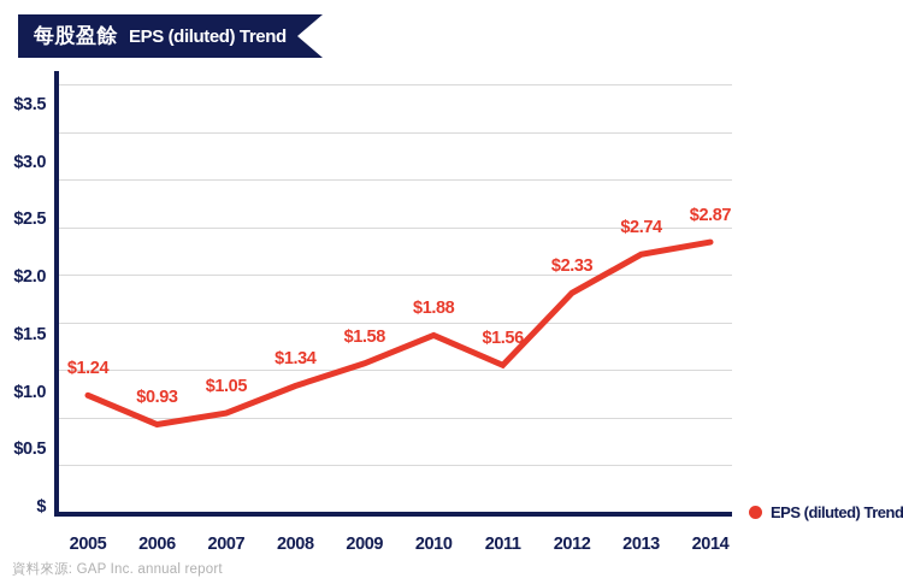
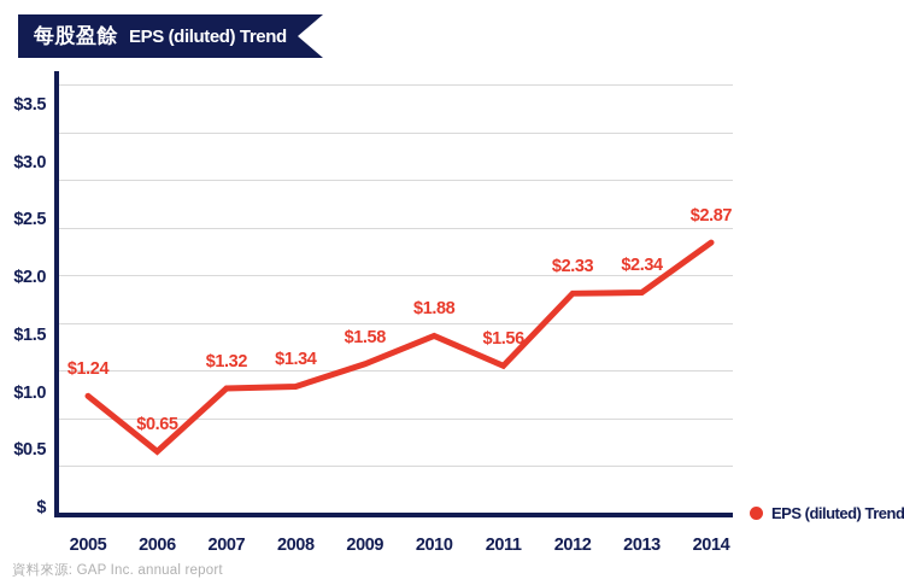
2006: $0.93 -> $0.65
2007: $1.05 -> $1.32
2013: $2.74 -> $2.34
